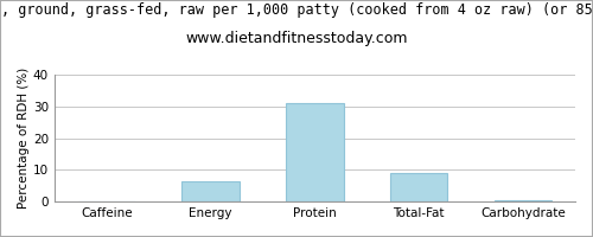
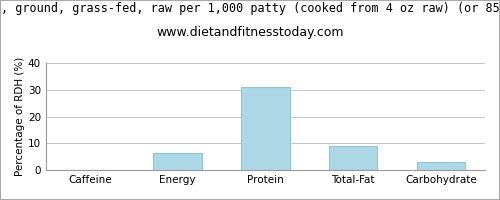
Carbohydrate: 0.3 -> 3.0
